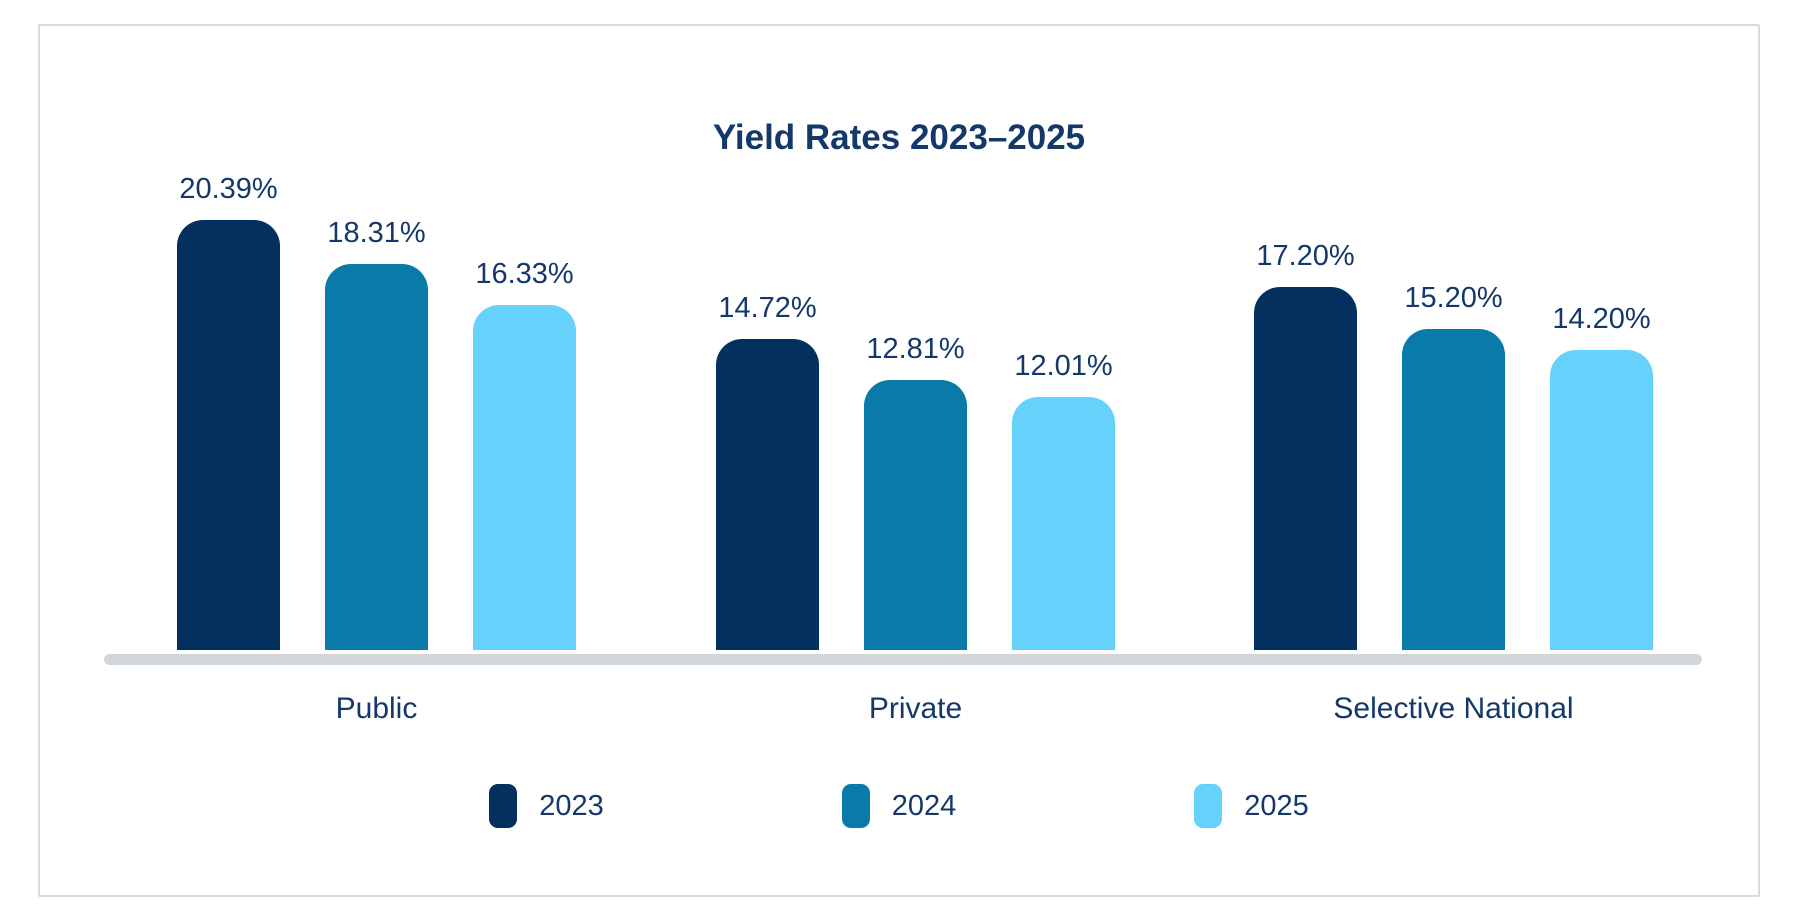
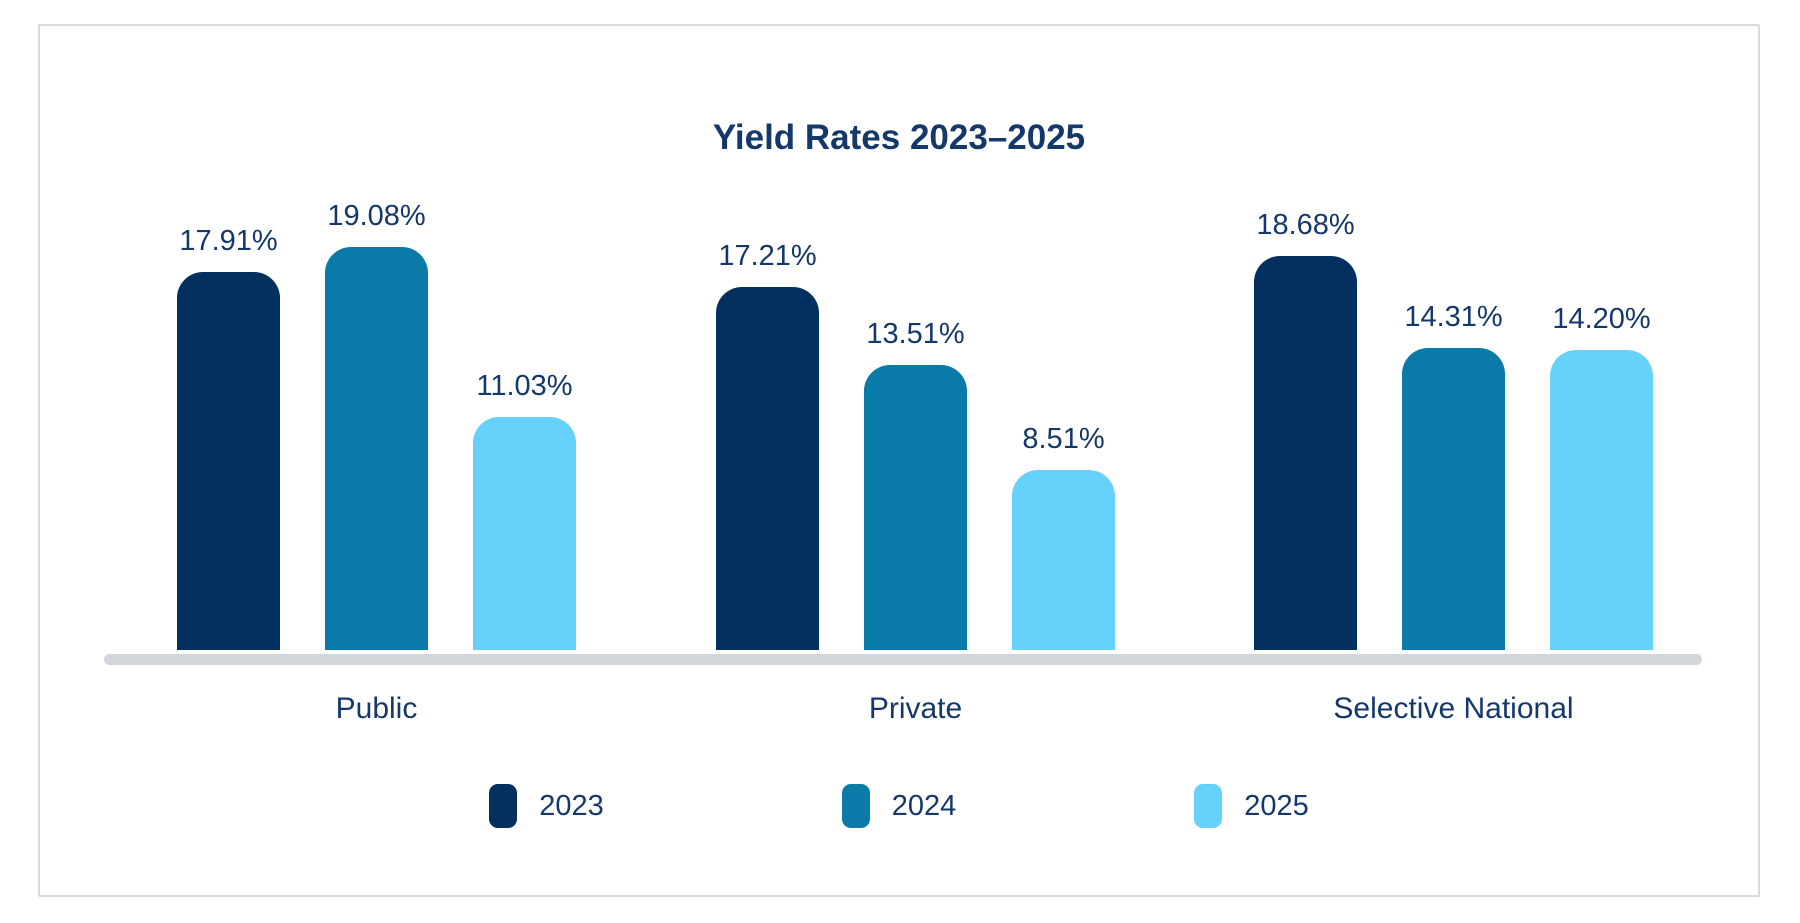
2023/Public: 20.39% -> 17.91%
2024/Public: 18.31% -> 19.08%
2025/Public: 16.33% -> 11.03%
2023/Private: 14.72% -> 17.21%
2024/Private: 12.81% -> 13.51%
2025/Private: 12.01% -> 8.51%
2023/Selective National: 17.20% -> 18.68%
2024/Selective National: 15.20% -> 14.31%
